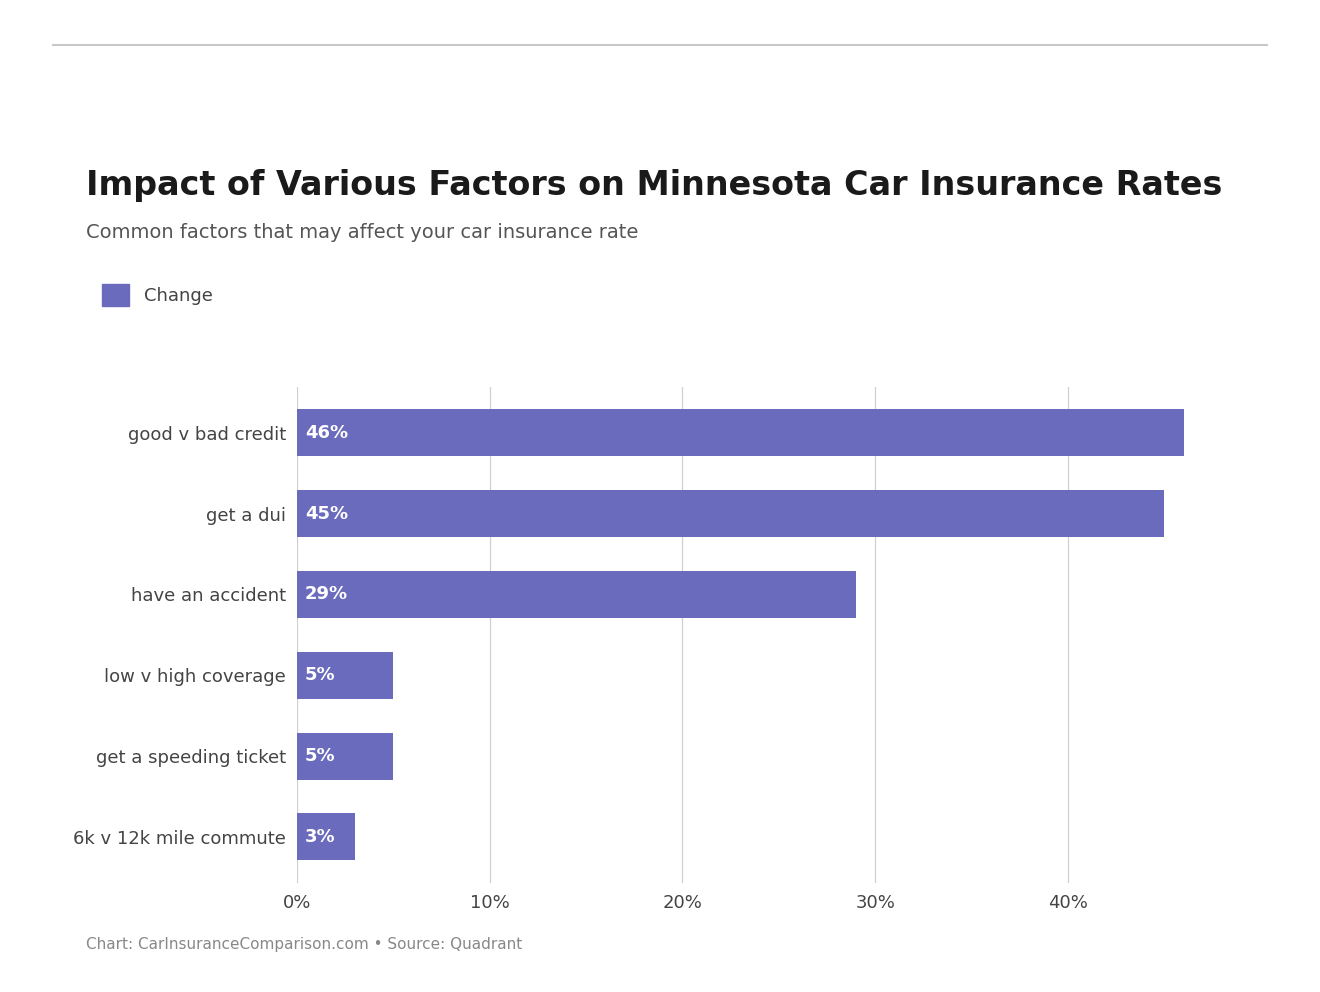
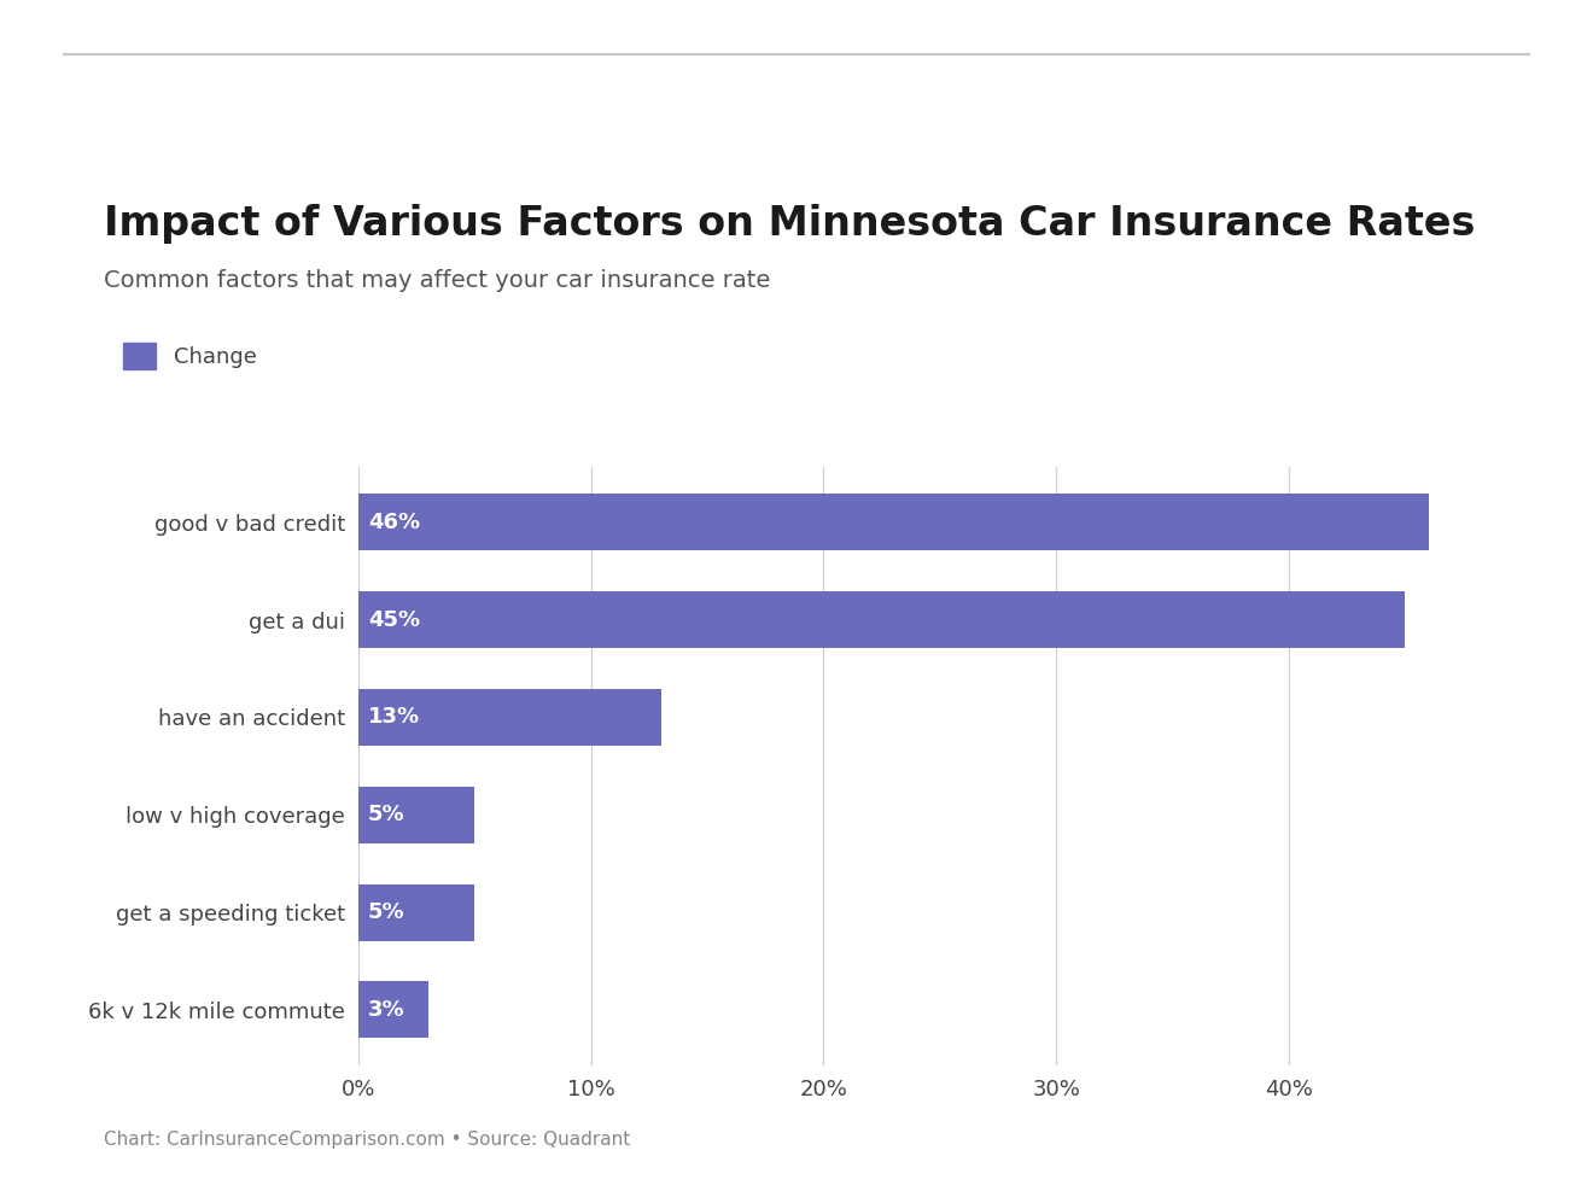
have an accident: 29% -> 13%
